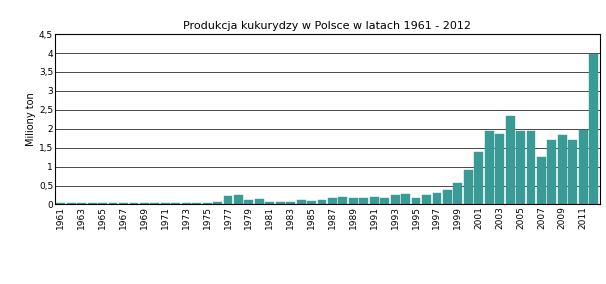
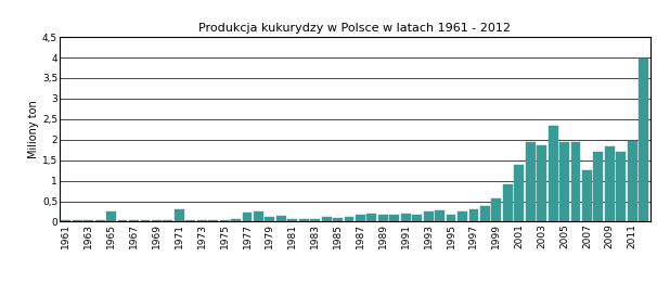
1965: 0,03 -> 0,25
1971: 0,03 -> 0,30
